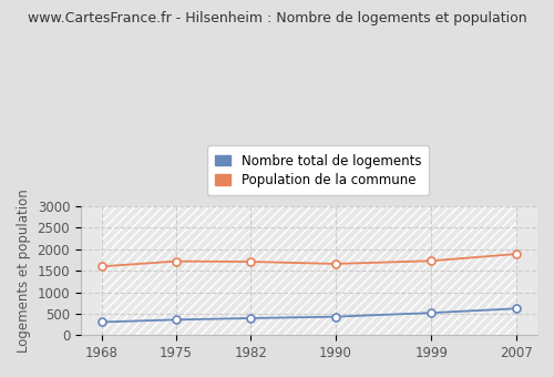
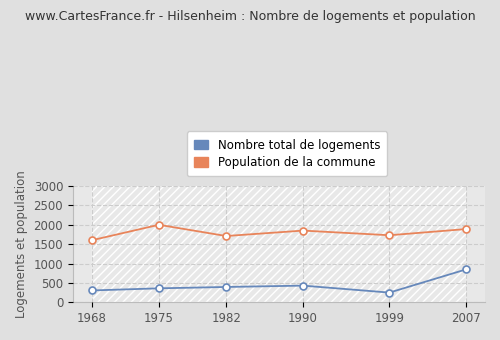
Population de la commune/1975: 1720 -> 2000
Population de la commune/1990: 1660 -> 1850
Nombre total de logements/1999: 520 -> 250
Nombre total de logements/2007: 620 -> 850
